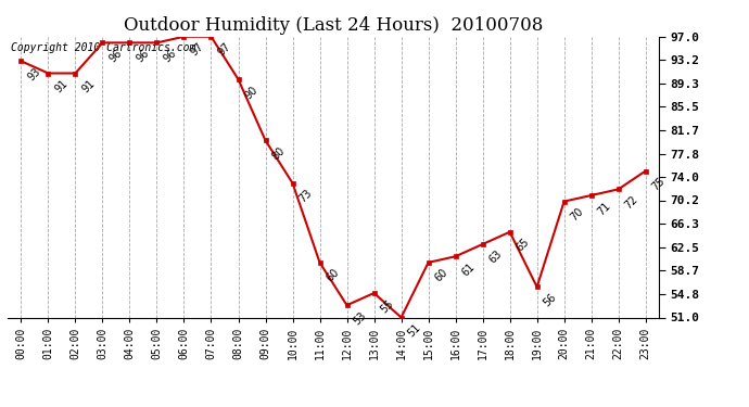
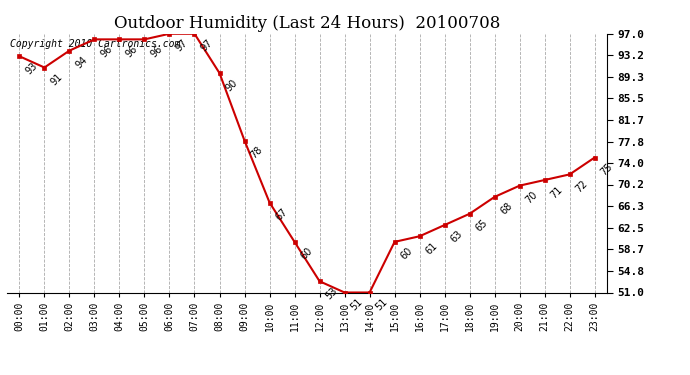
02:00: 91 -> 94
09:00: 80 -> 78
10:00: 73 -> 67
13:00: 55 -> 51
19:00: 56 -> 68
